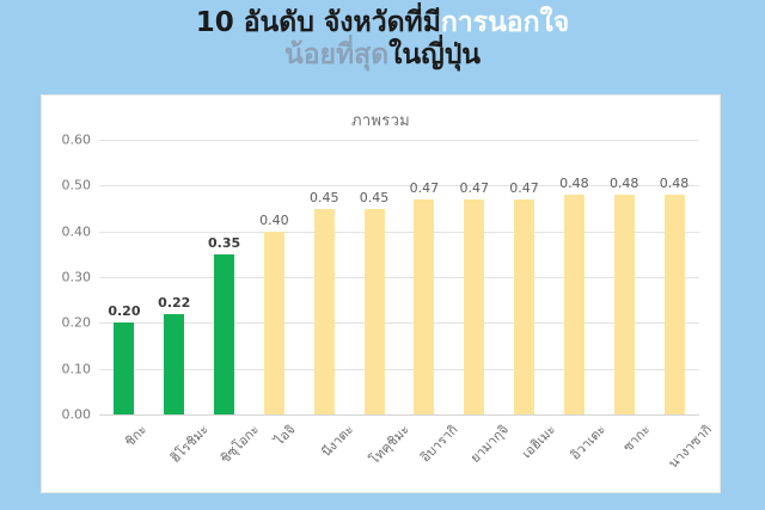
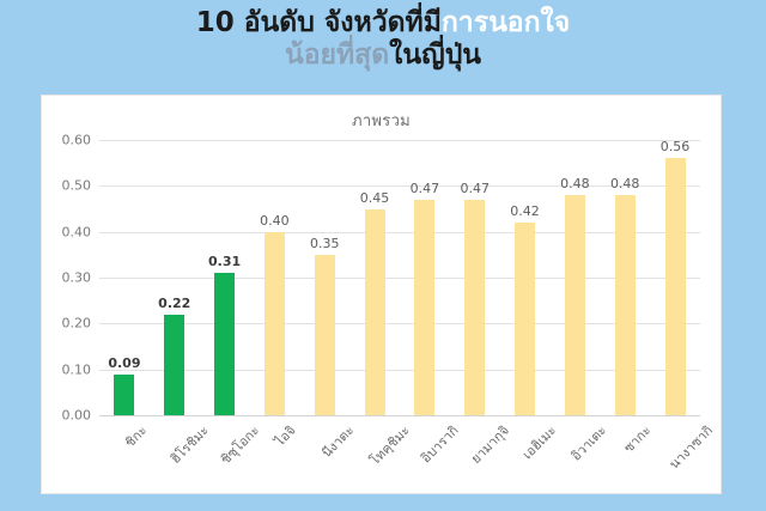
ชิกะ: 0.20 -> 0.09
ชิซุโอกะ: 0.35 -> 0.31
นีงาตะ: 0.45 -> 0.35
เอฮิเมะ: 0.47 -> 0.42
นางาซากิ: 0.48 -> 0.56
